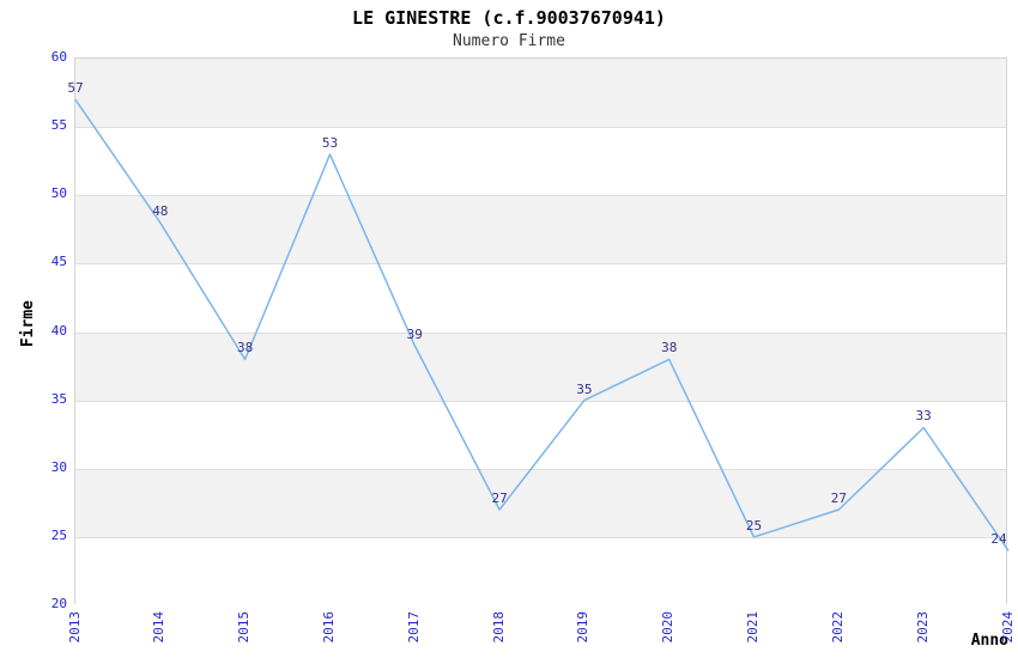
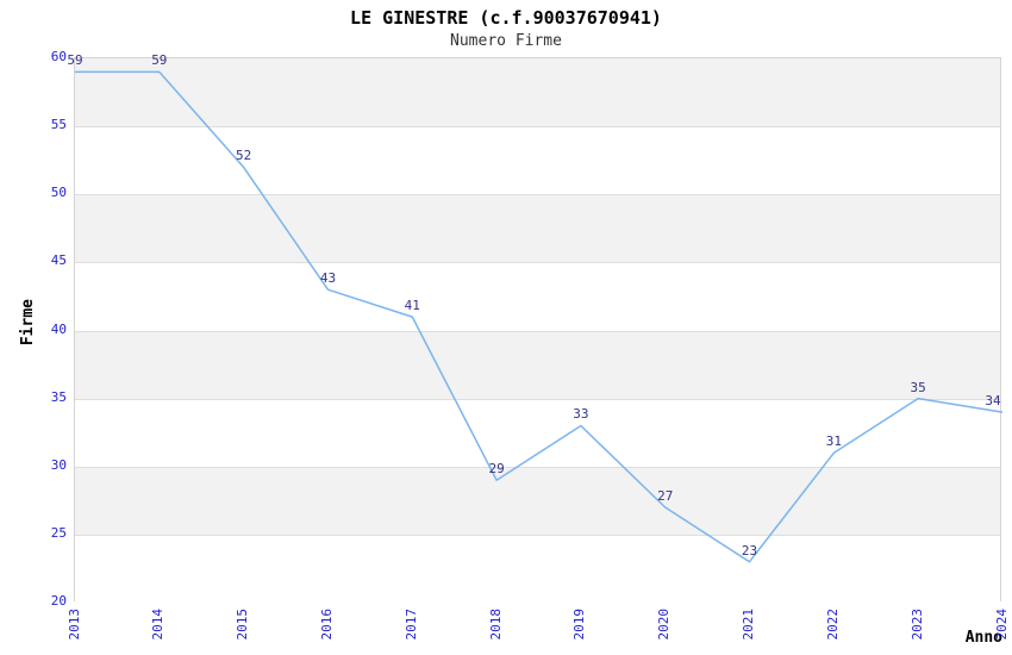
2013: 57 -> 59
2014: 48 -> 59
2015: 38 -> 52
2016: 53 -> 43
2017: 39 -> 41
2018: 27 -> 29
2019: 35 -> 33
2020: 38 -> 27
2021: 25 -> 23
2022: 27 -> 31
2023: 33 -> 35
2024: 24 -> 34
